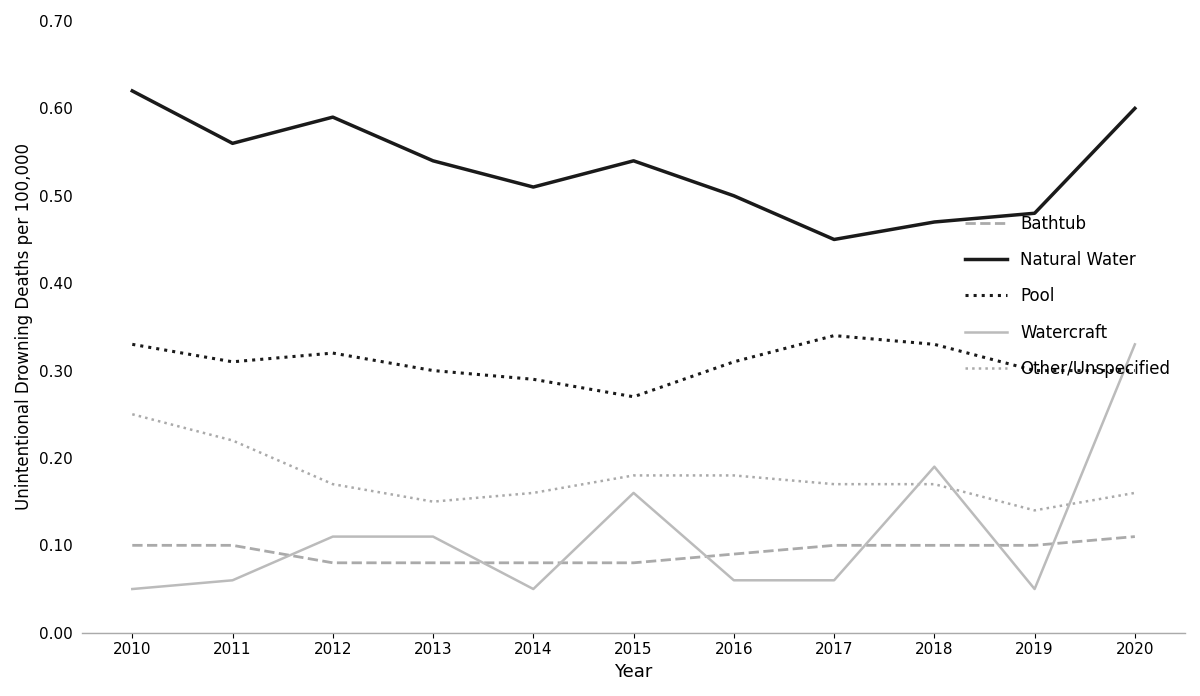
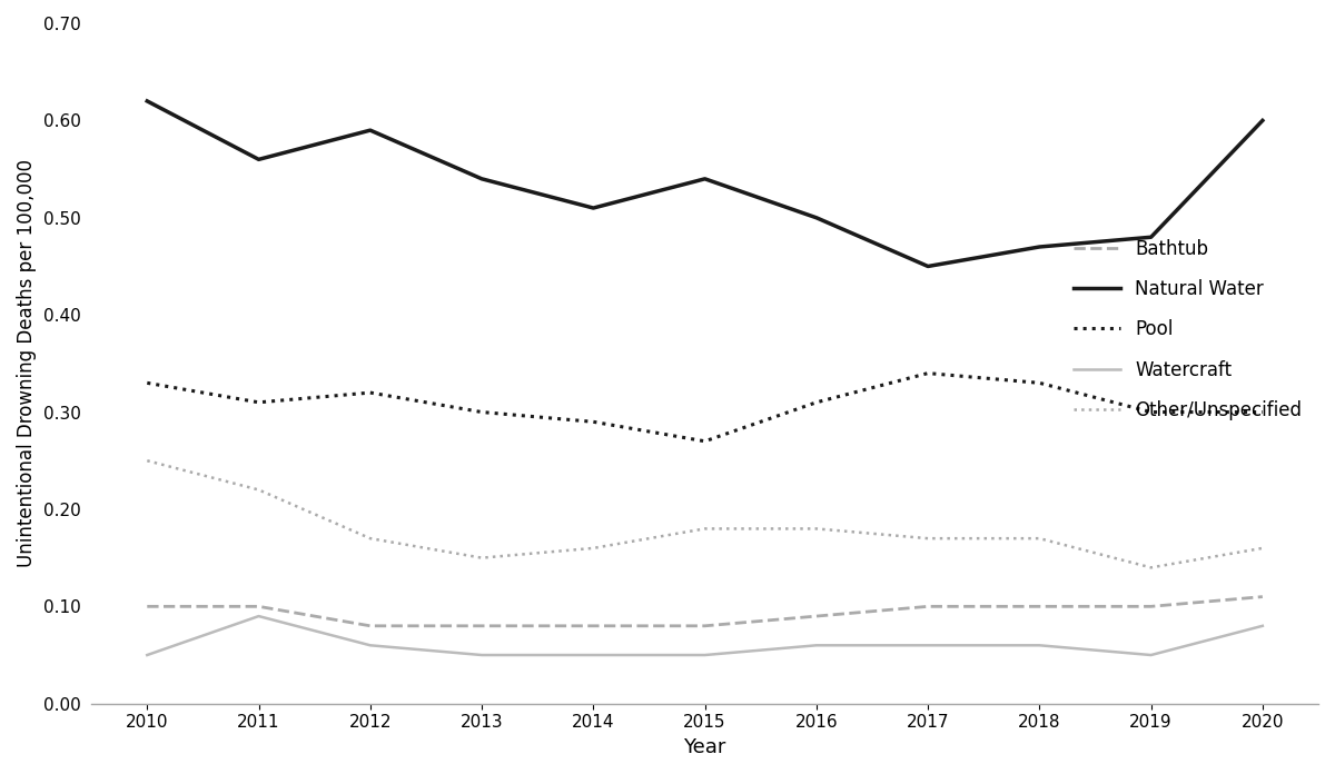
Watercraft/2011: 0.06 -> 0.09
Watercraft/2012: 0.11 -> 0.06
Watercraft/2013: 0.11 -> 0.05
Watercraft/2015: 0.16 -> 0.05
Watercraft/2018: 0.19 -> 0.06
Watercraft/2020: 0.33 -> 0.08
